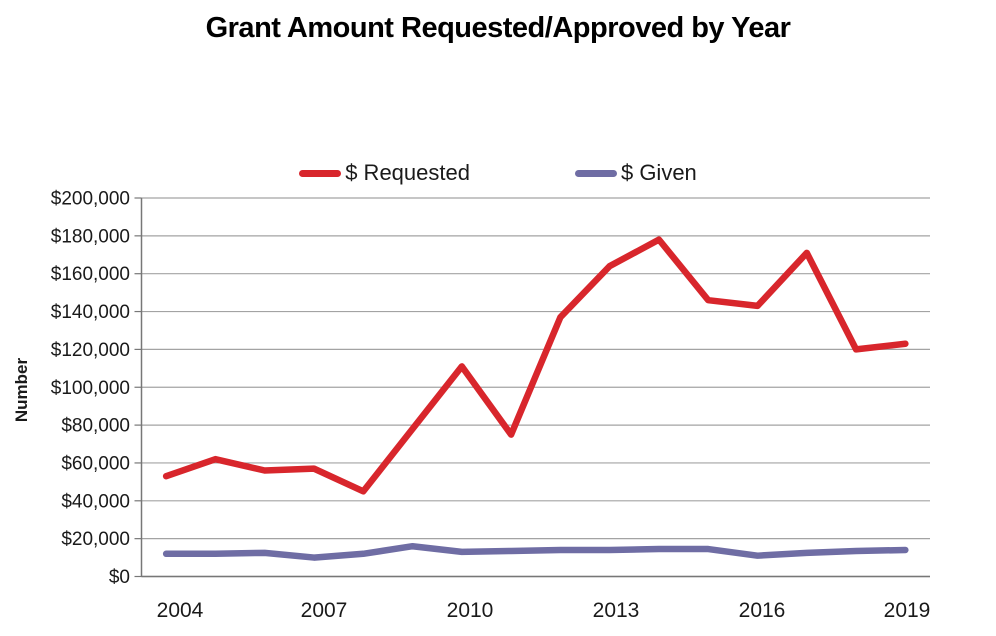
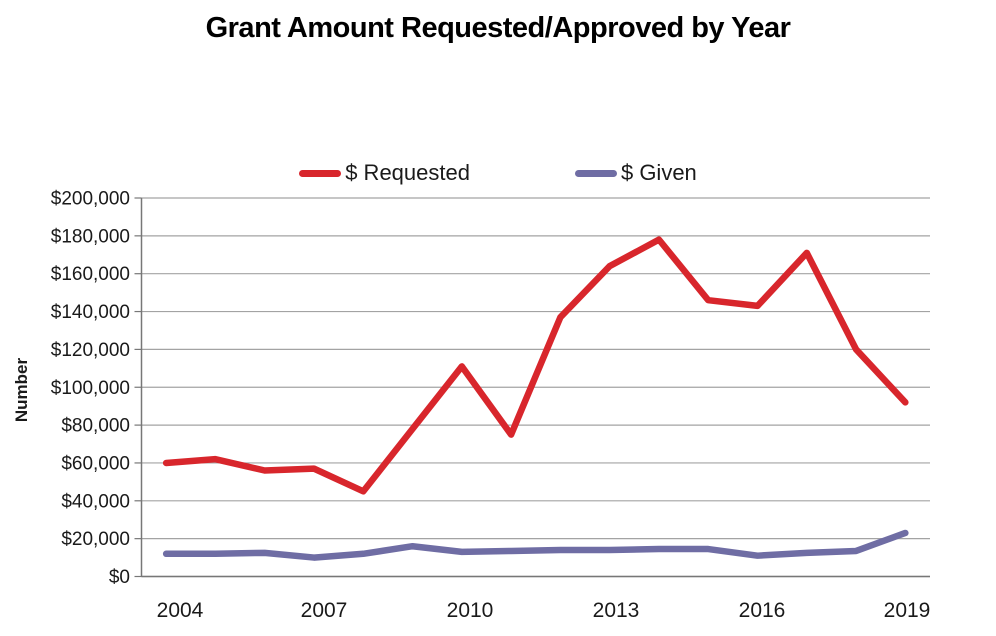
$ Requested/2004: $53000 -> $60000
$ Requested/2019: $123000 -> $92000
$ Given/2019: $14000 -> $23000
